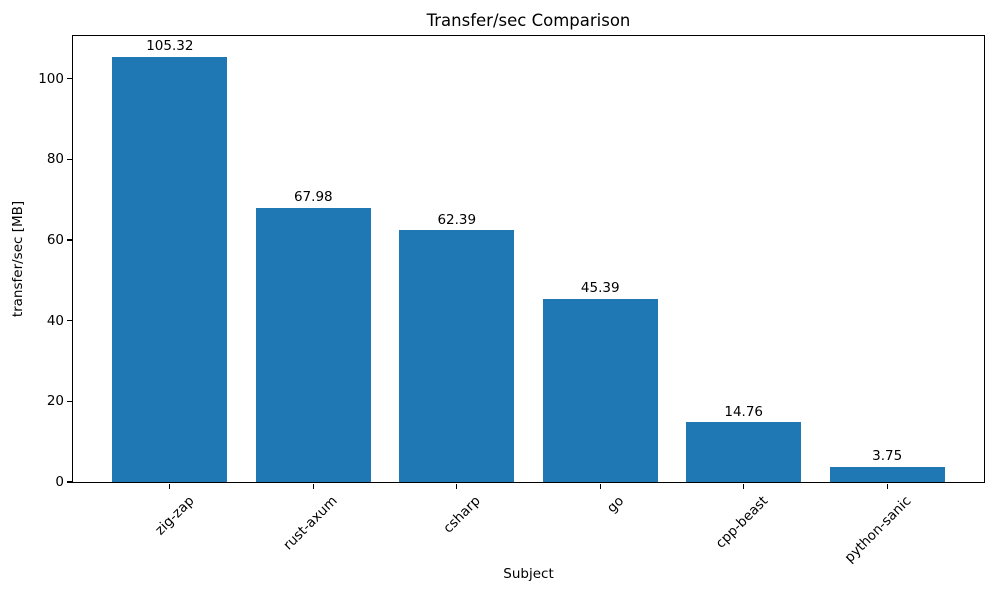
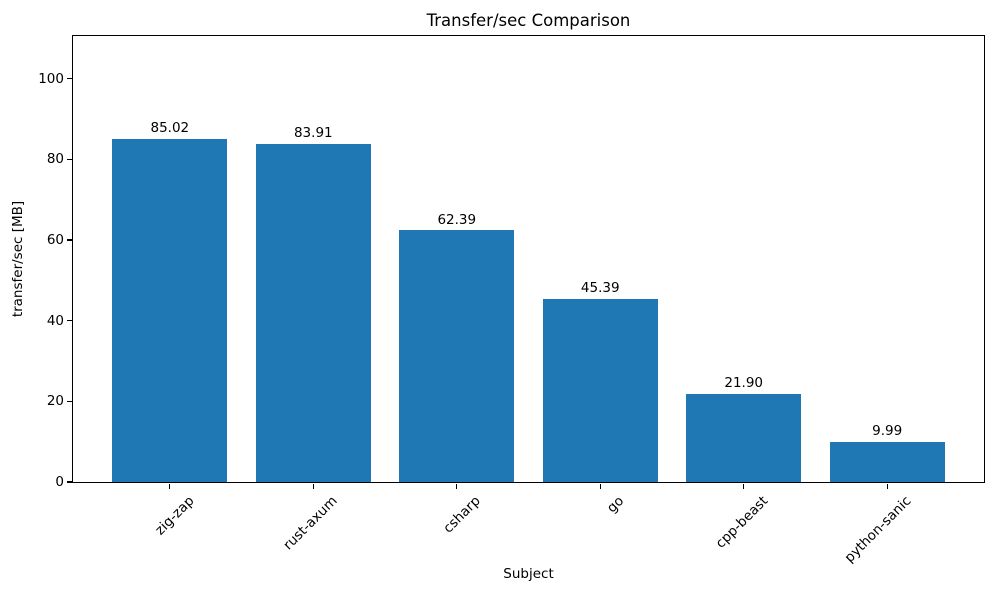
zig-zap: 105.32 -> 85.02
rust-axum: 67.98 -> 83.91
cpp-beast: 14.76 -> 21.90
python-sanic: 3.75 -> 9.99
